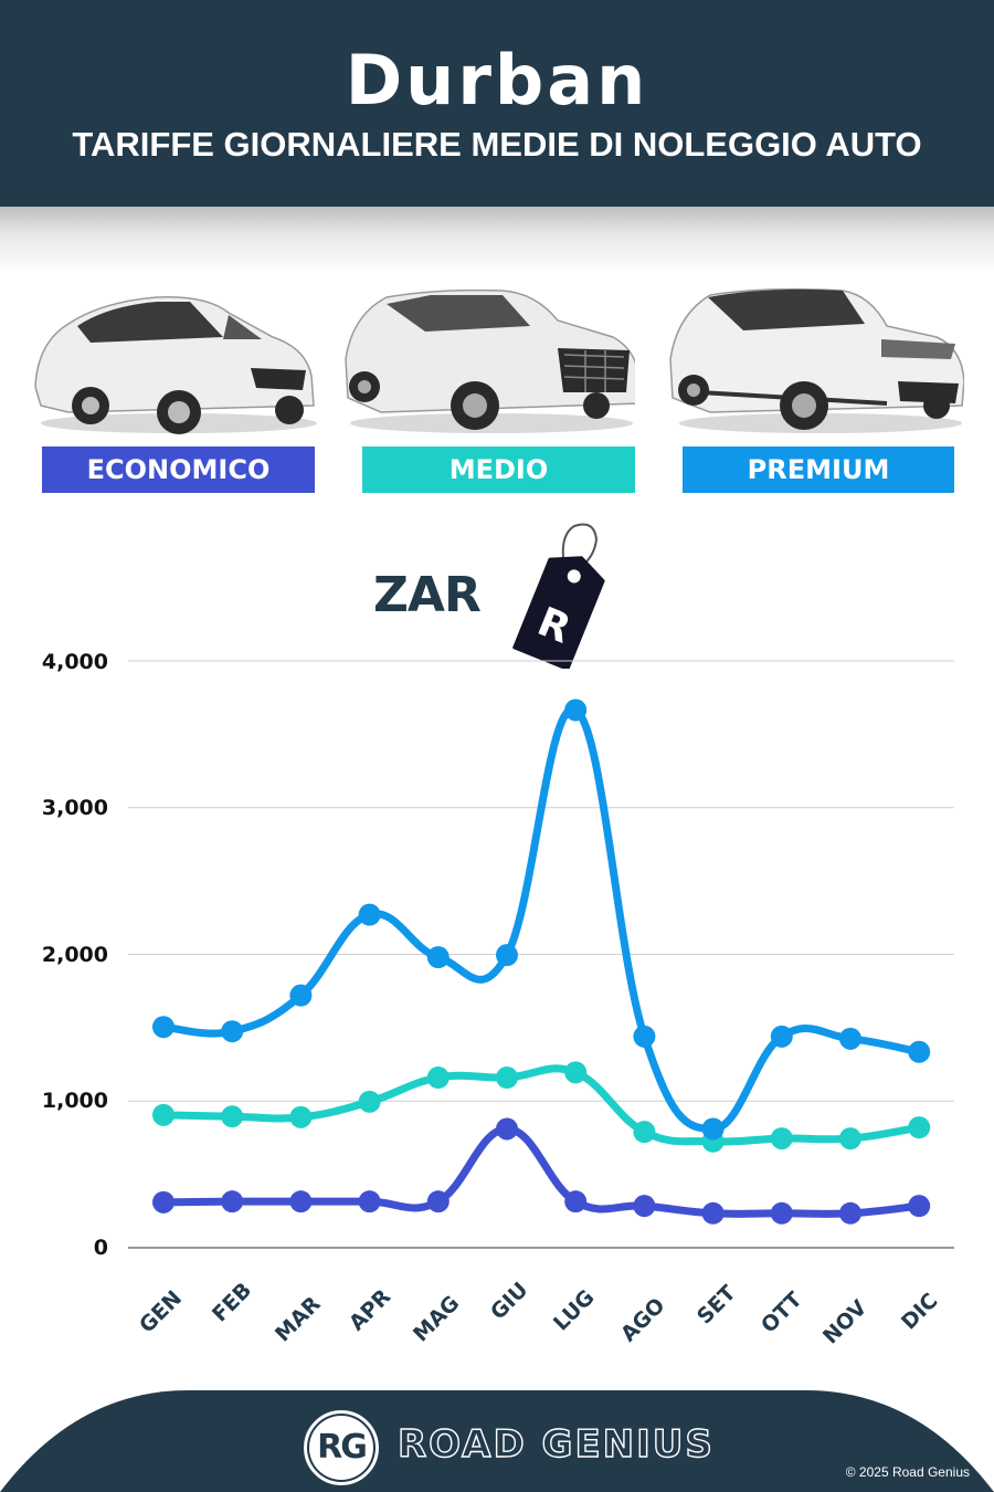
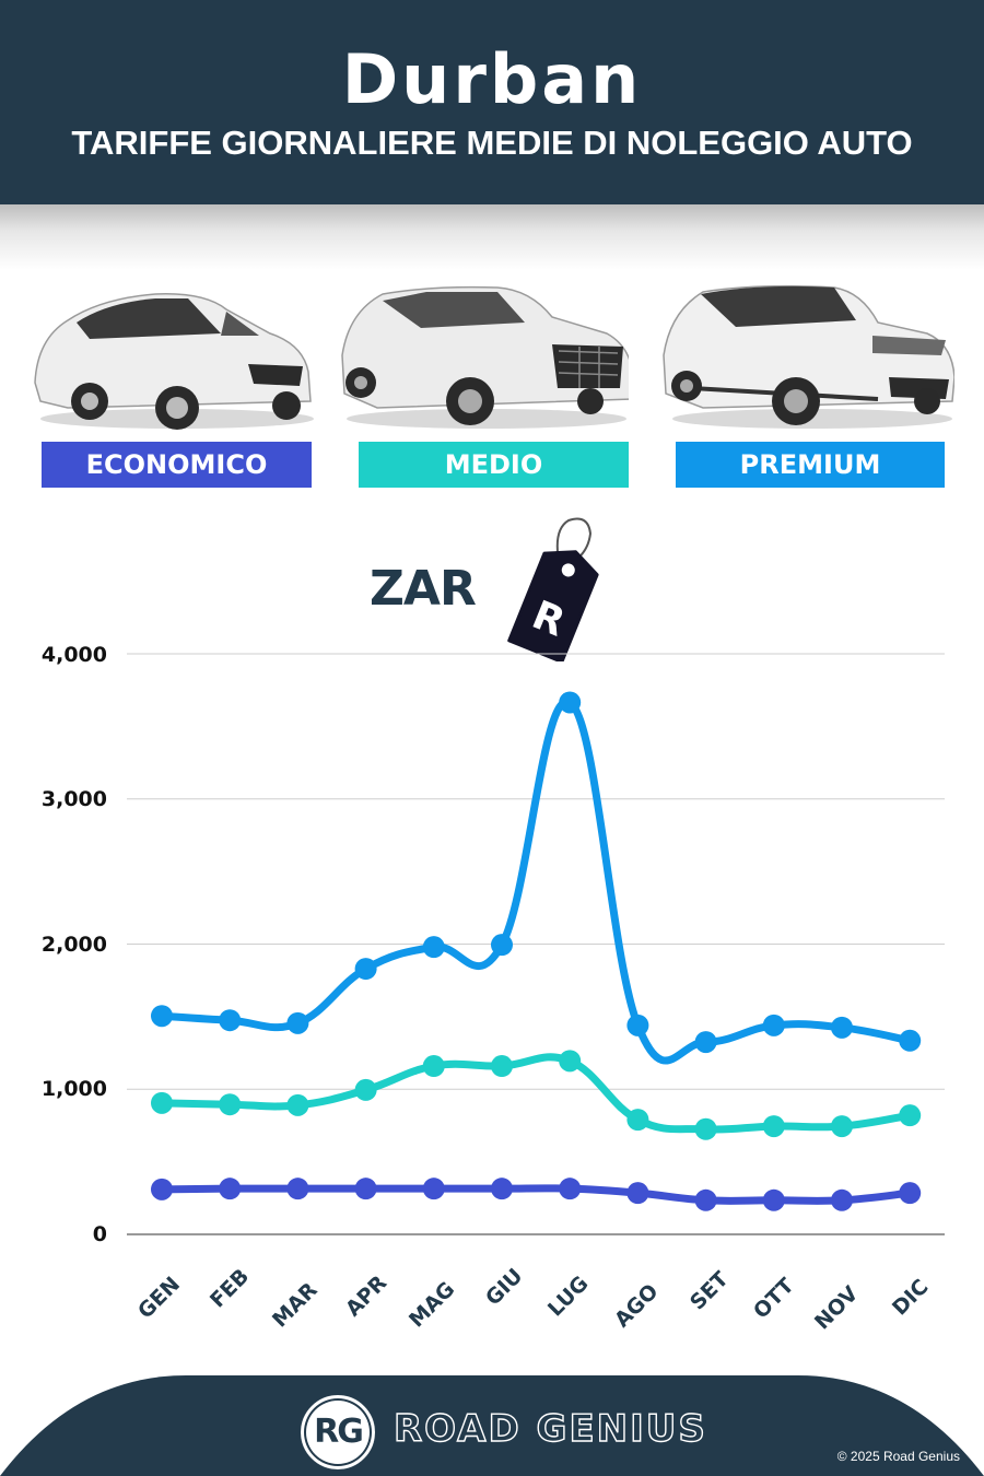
PREMIUM/MAR: 1720 -> 1460
PREMIUM/APR: 2270 -> 1830
ECONOMICO/GIU: 810 -> 320
PREMIUM/SET: 810 -> 1320
